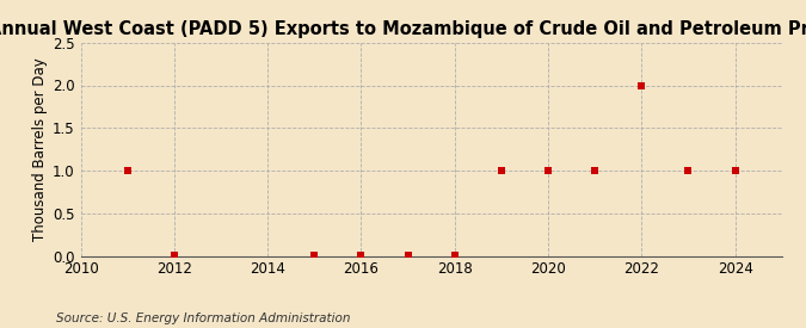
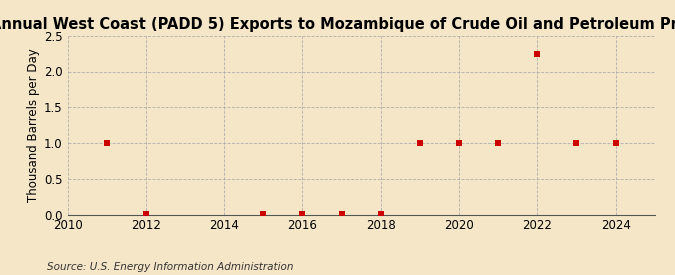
2022: 2.00 -> 2.24
